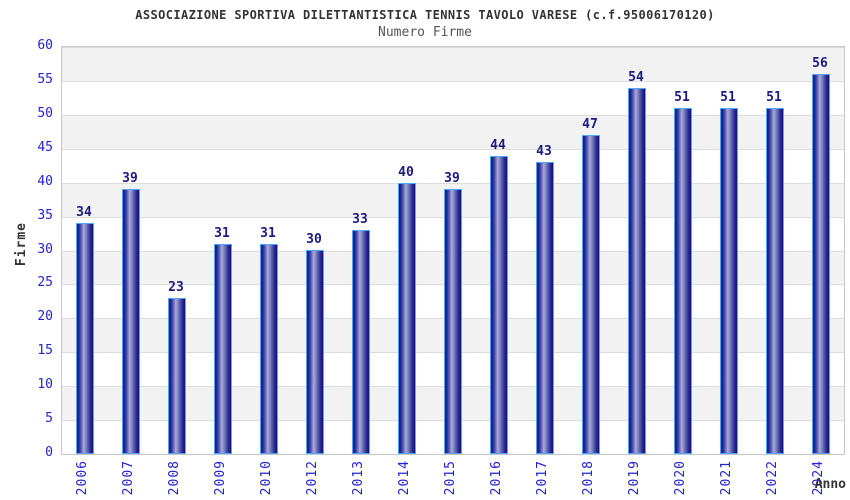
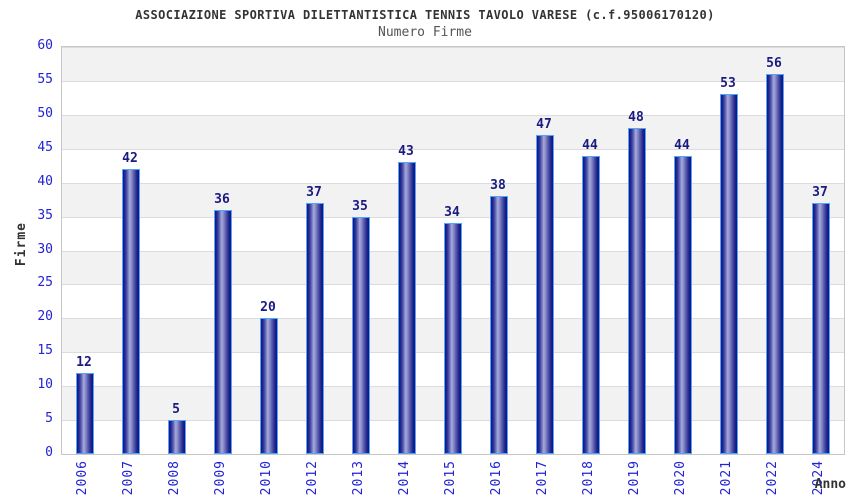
2006: 34 -> 12
2007: 39 -> 42
2008: 23 -> 5
2009: 31 -> 36
2010: 31 -> 20
2012: 30 -> 37
2013: 33 -> 35
2014: 40 -> 43
2015: 39 -> 34
2016: 44 -> 38
2017: 43 -> 47
2018: 47 -> 44
2019: 54 -> 48
2020: 51 -> 44
2021: 51 -> 53
2022: 51 -> 56
2024: 56 -> 37
